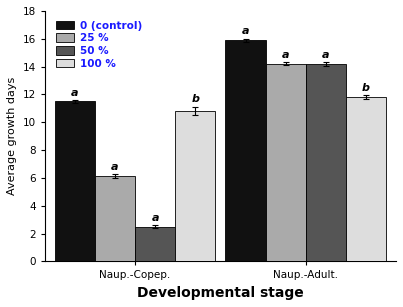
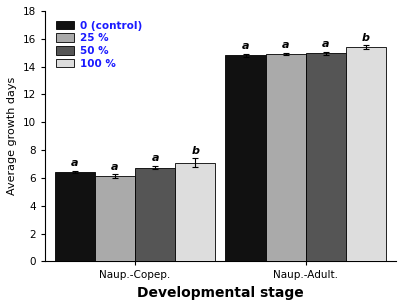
0 (control)/Naup.-Copep.: 11.5 -> 6.5
50 %/Naup.-Copep.: 2.5 -> 6.8
100 %/Naup.-Copep.: 10.8 -> 7.1
0 (control)/Naup.-Adult.: 15.9 -> 14.8
25 %/Naup.-Adult.: 14.2 -> 14.9
50 %/Naup.-Adult.: 14.2 -> 14.9
100 %/Naup.-Adult.: 11.8 -> 15.4
